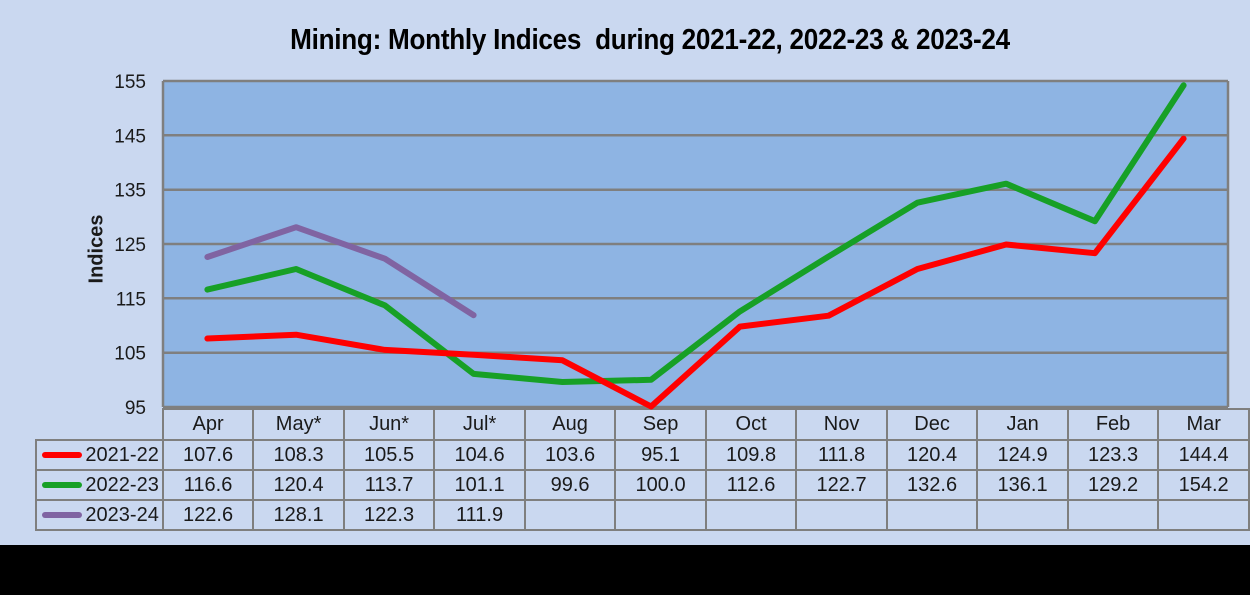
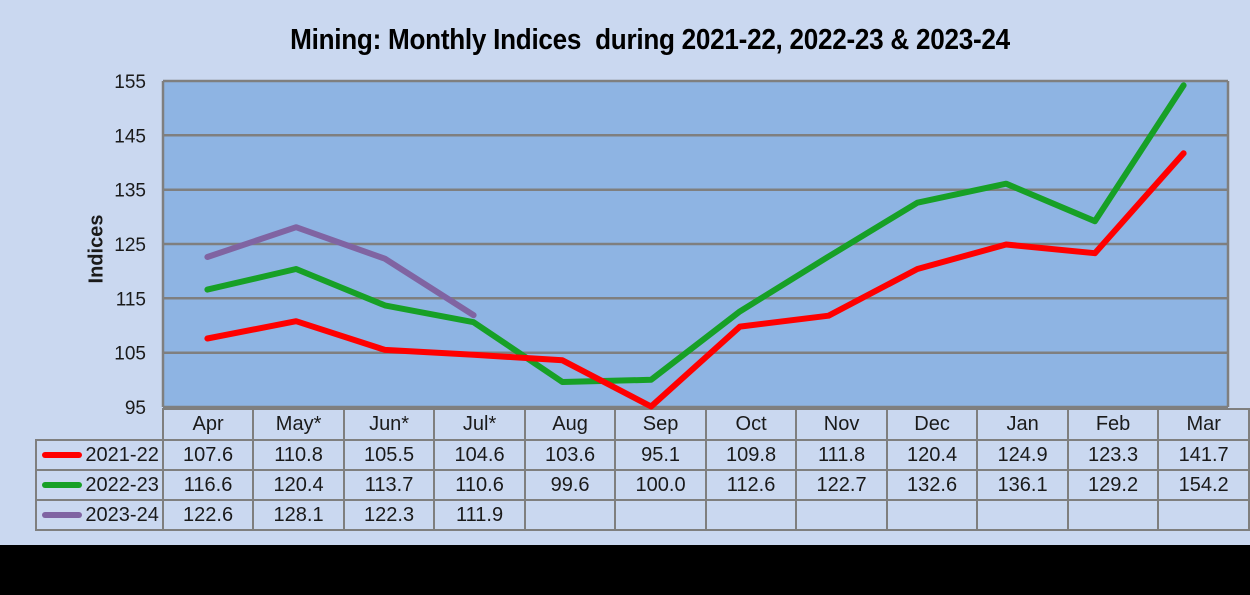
2021-22/May*: 108.3 -> 110.8
2022-23/Jul*: 101.1 -> 110.6
2021-22/Mar: 144.4 -> 141.7
